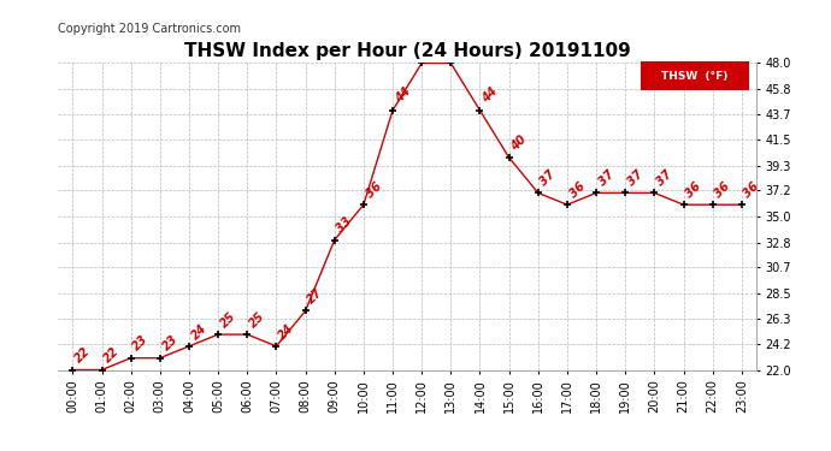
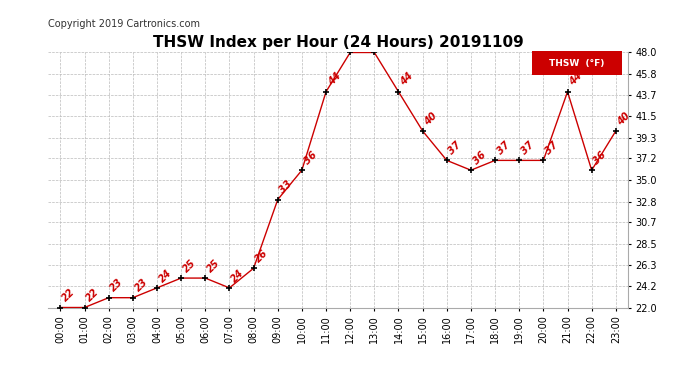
08:00: 27 -> 26
21:00: 36 -> 44
23:00: 36 -> 40
